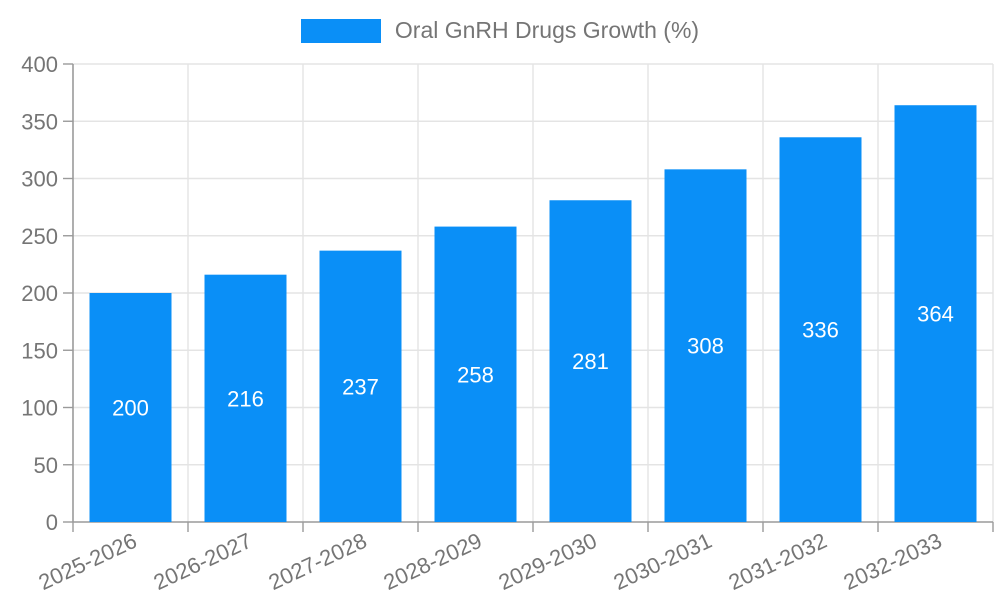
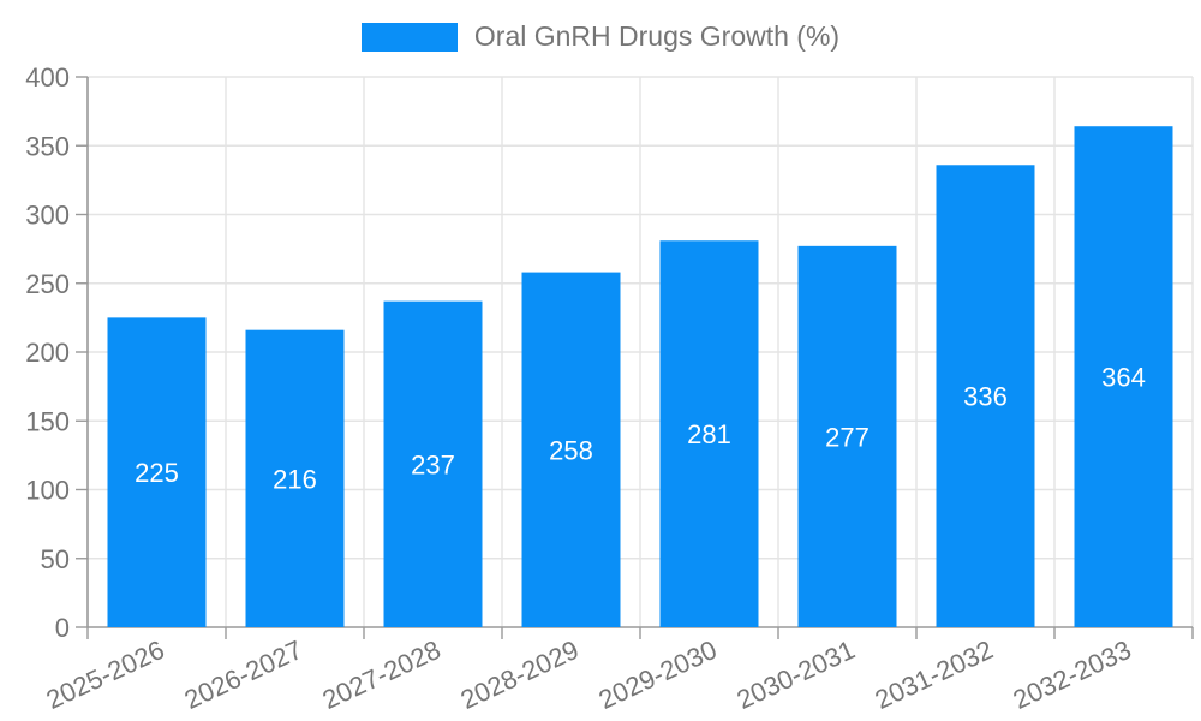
2025-2026: 200 -> 225
2030-2031: 308 -> 277
